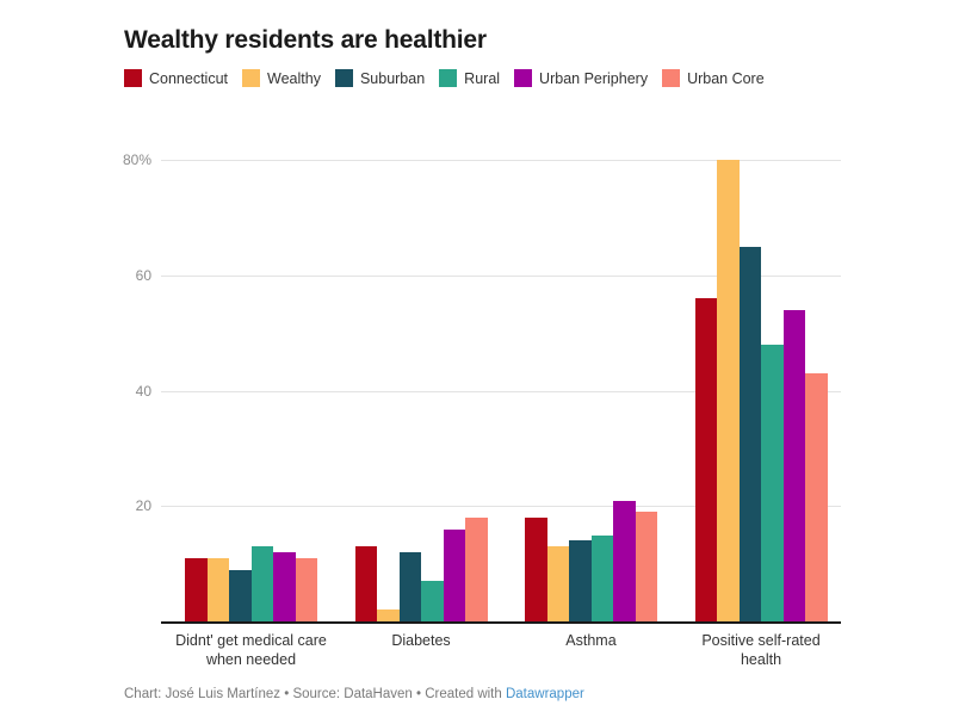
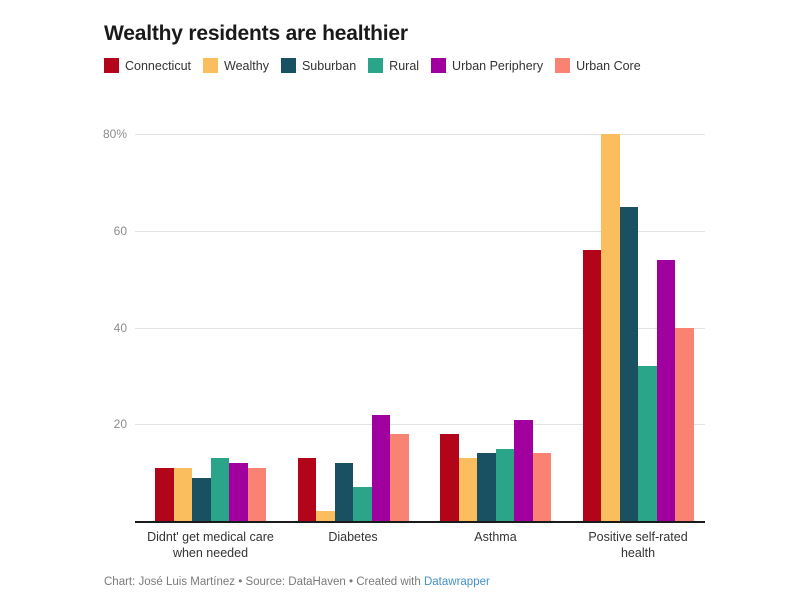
Urban Periphery/Diabetes: 16% -> 22%
Urban Core/Asthma: 19% -> 14%
Rural/Positive self-rated health: 48% -> 32%
Urban Core/Positive self-rated health: 43% -> 40%
